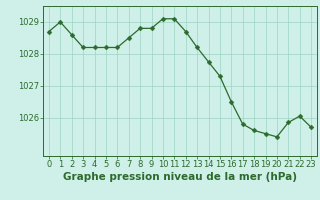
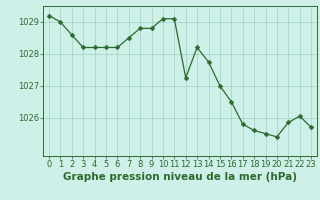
0: 1028.70 -> 1029.20
12: 1028.70 -> 1027.25
15: 1027.30 -> 1027.00
